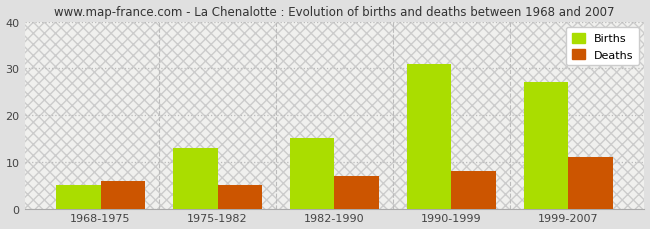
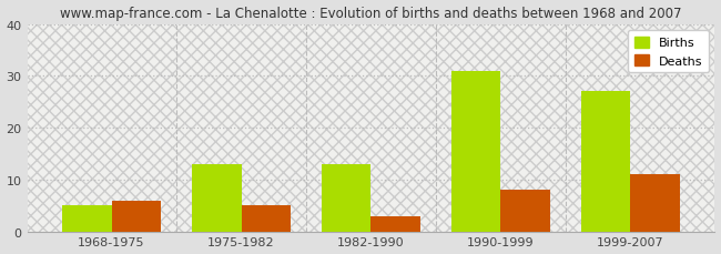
Births/1982-1990: 15 -> 13
Deaths/1982-1990: 7 -> 3
